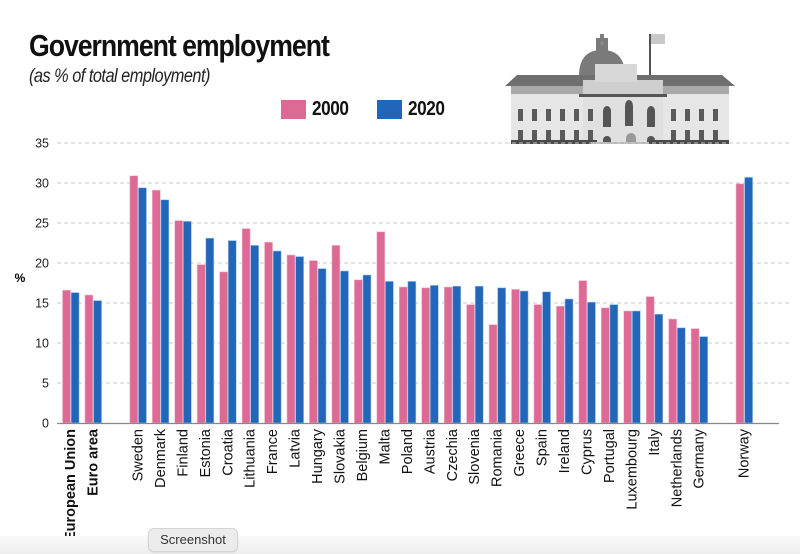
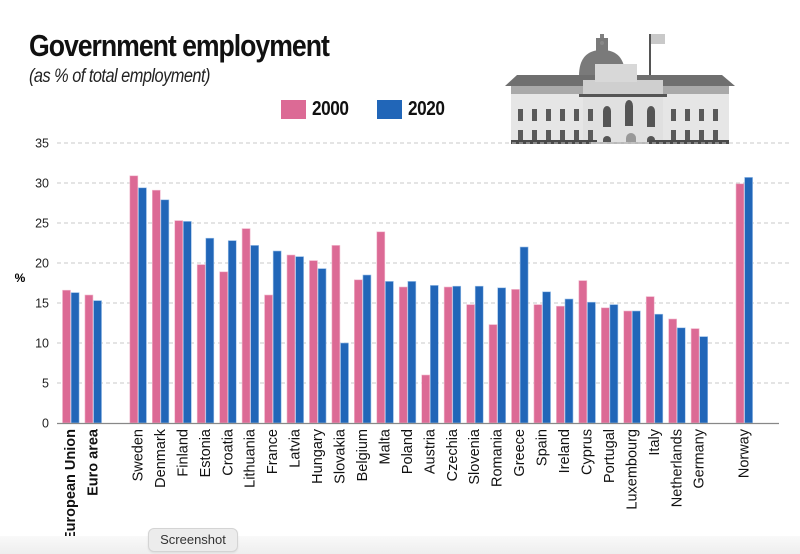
2000/France: 23 -> 16
2020/Slovakia: 19 -> 10
2000/Austria: 17 -> 6
2020/Greece: 16 -> 22
